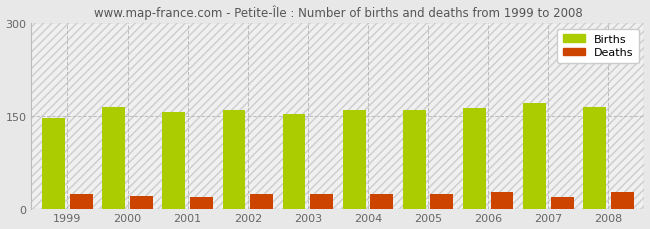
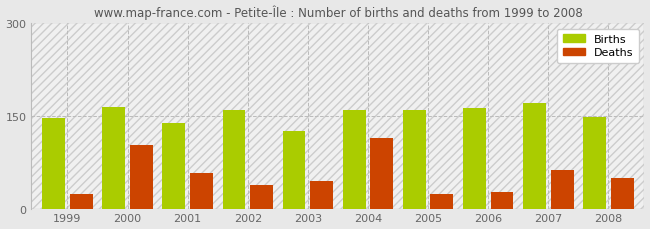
Deaths/2000: 20 -> 102
Births/2001: 156 -> 138
Deaths/2001: 19 -> 58
Deaths/2002: 24 -> 38
Births/2003: 153 -> 126
Deaths/2003: 24 -> 44
Deaths/2004: 23 -> 114
Deaths/2007: 19 -> 62
Births/2008: 165 -> 148
Deaths/2008: 26 -> 50
